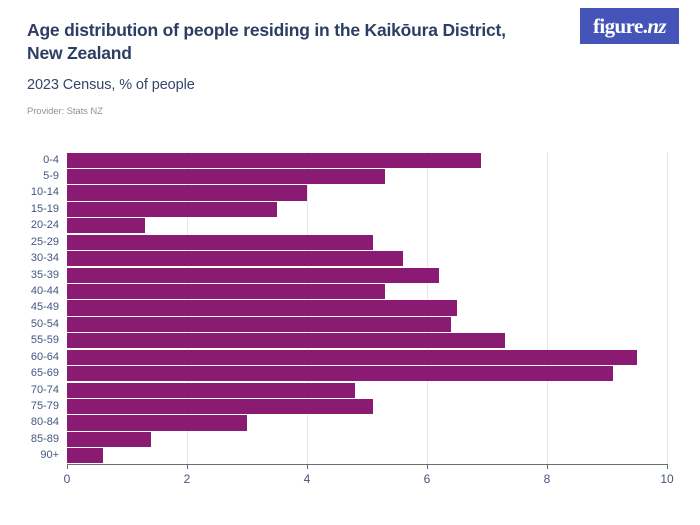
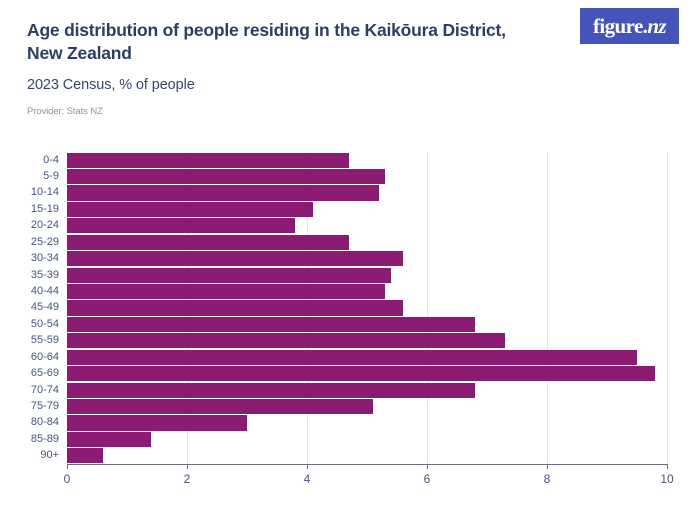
0-4: 6.9 -> 4.7
10-14: 4.0 -> 5.2
15-19: 3.5 -> 4.1
20-24: 1.3 -> 3.8
25-29: 5.1 -> 4.7
35-39: 6.2 -> 5.4
45-49: 6.5 -> 5.6
50-54: 6.4 -> 6.8
65-69: 9.1 -> 9.8
70-74: 4.8 -> 6.8
